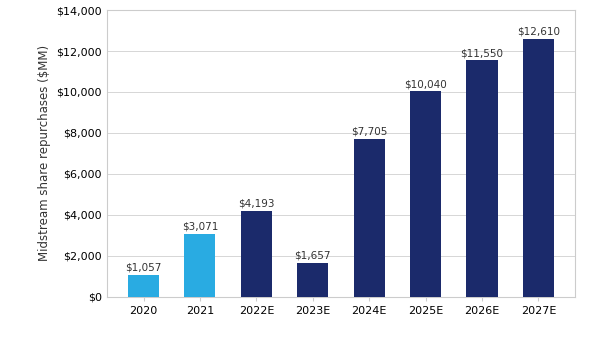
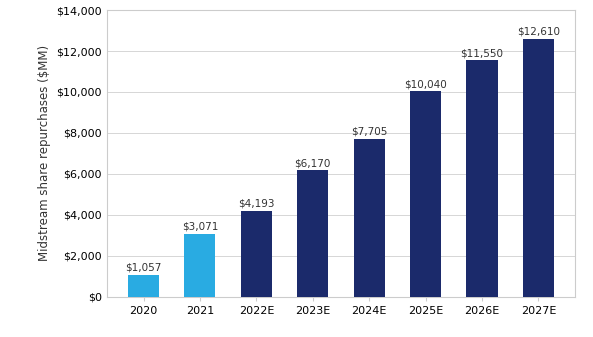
2023E: $1,657 -> $6,170
